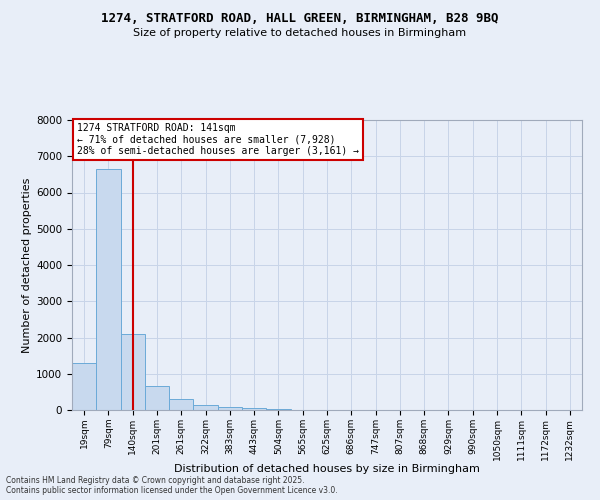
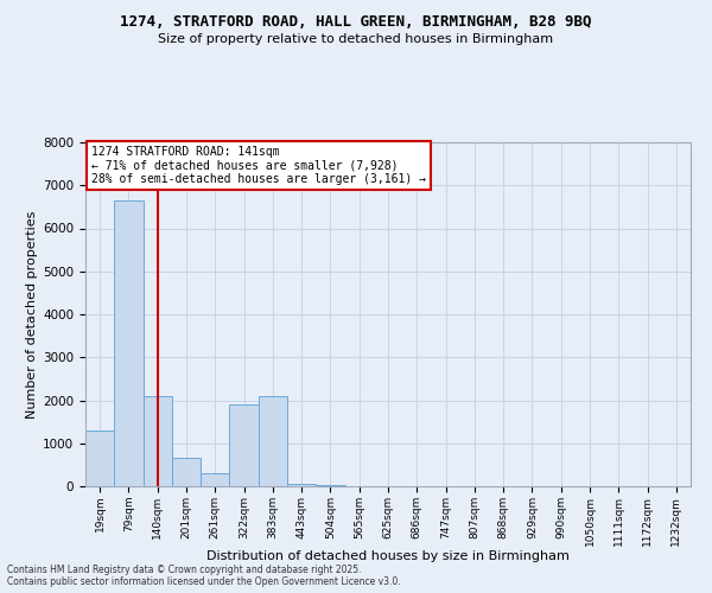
322sqm: 130 -> 1900
383sqm: 80 -> 2100
